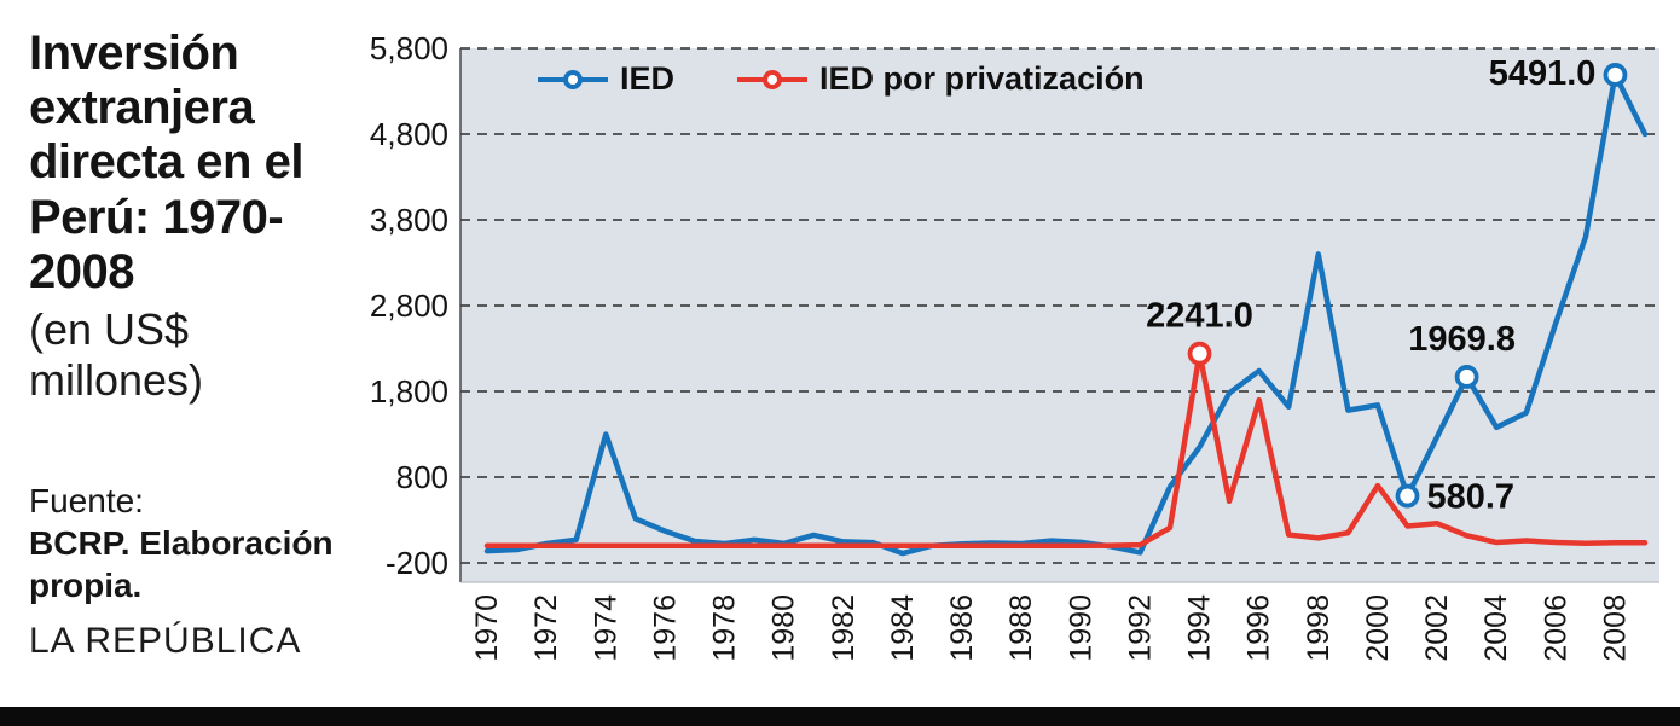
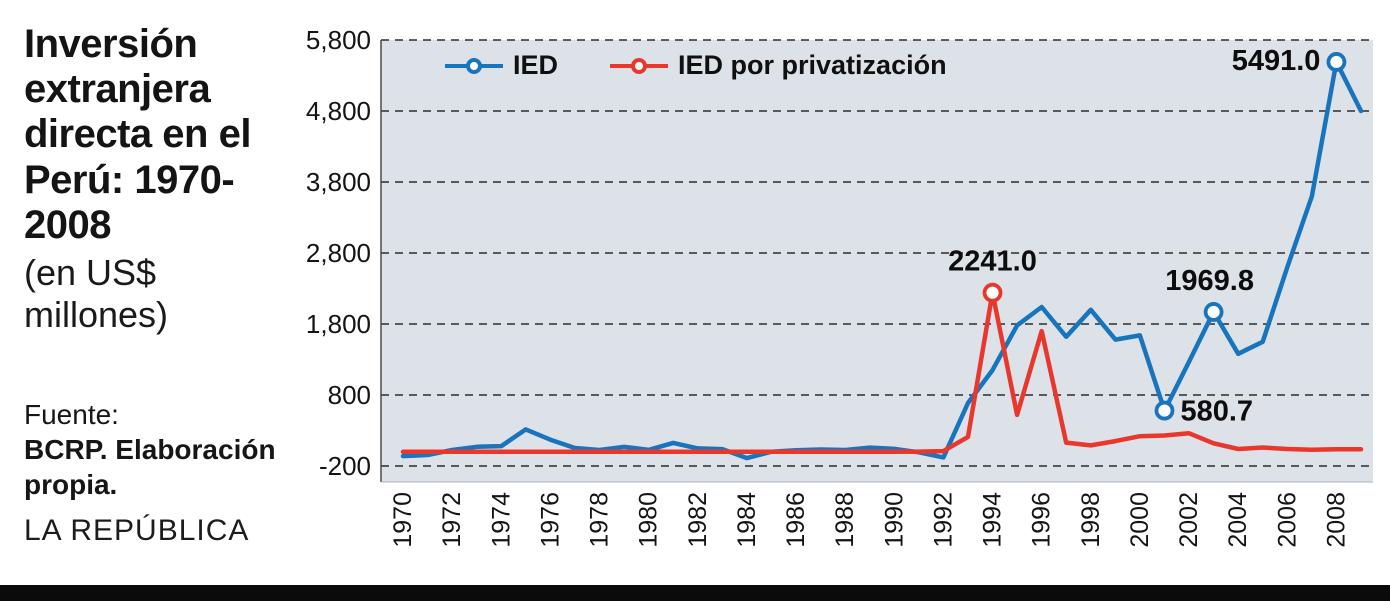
IED/1974: 1300 -> 100
IED/1998: 3400 -> 2000
IED por privatización/2000: 700 -> 200
